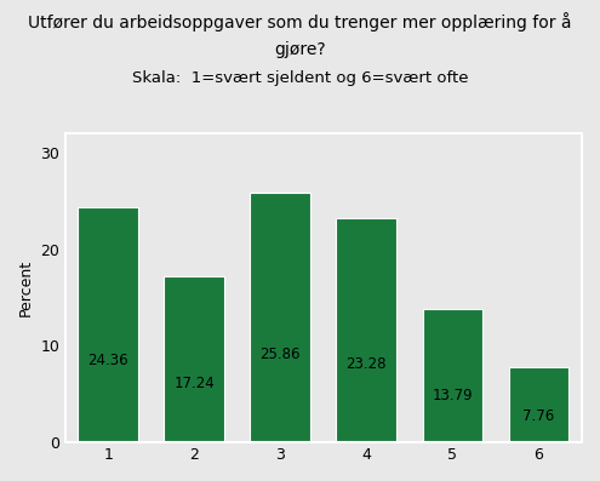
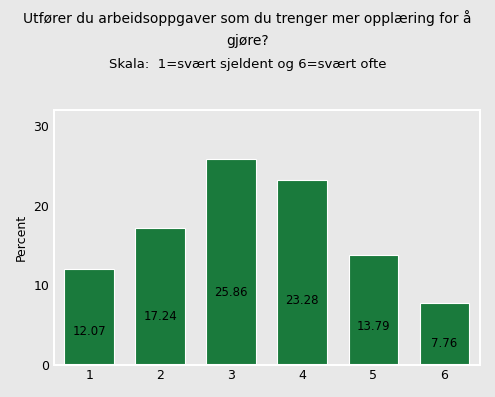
1: 24.36 -> 12.07
